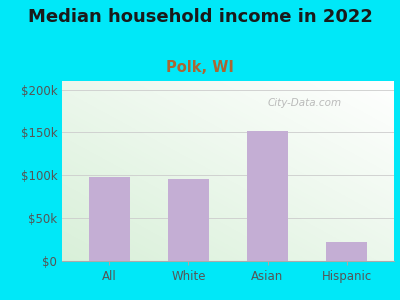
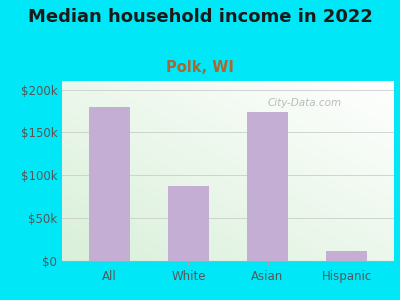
All: $98k -> $180k
White: $96k -> $88k
Asian: $152k -> $174k
Hispanic: $22k -> $12k
